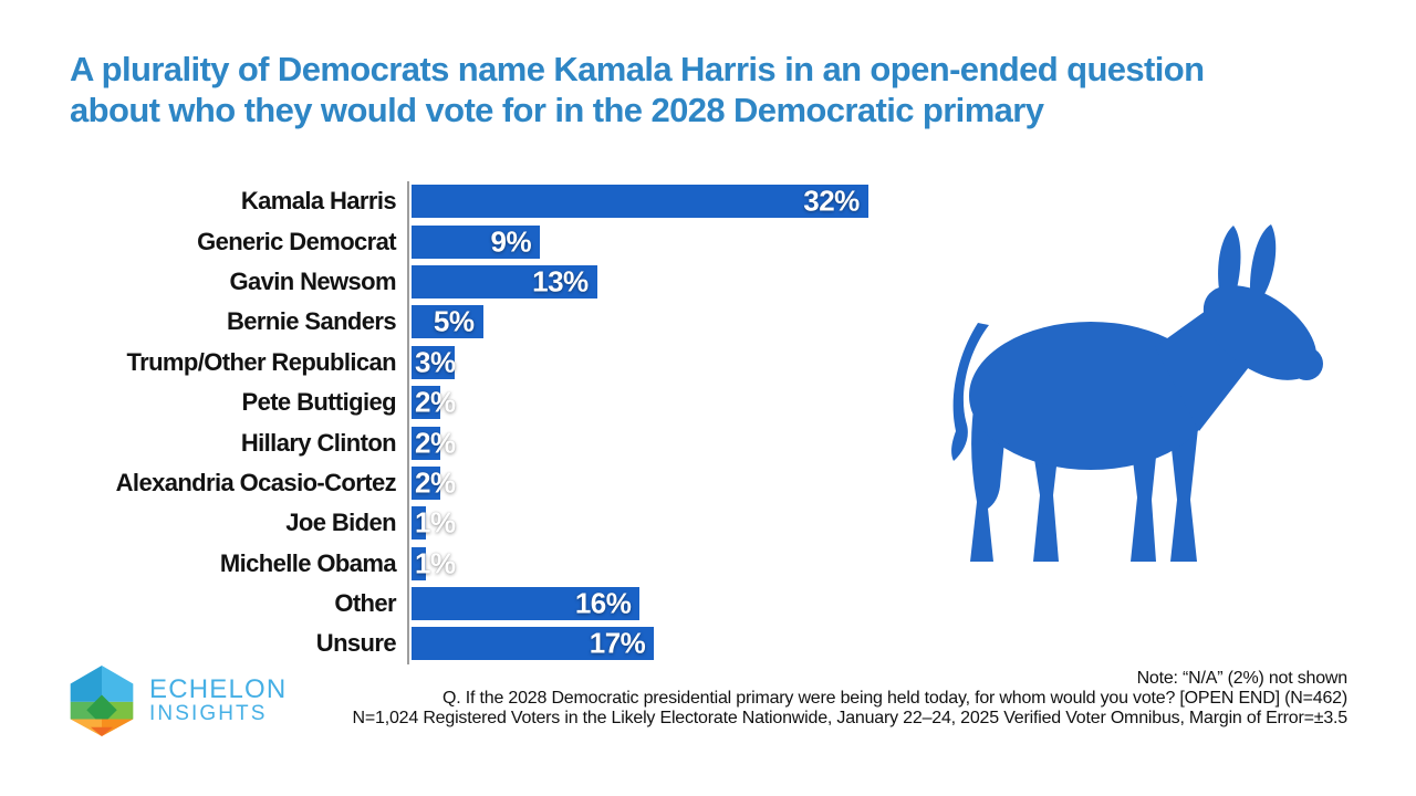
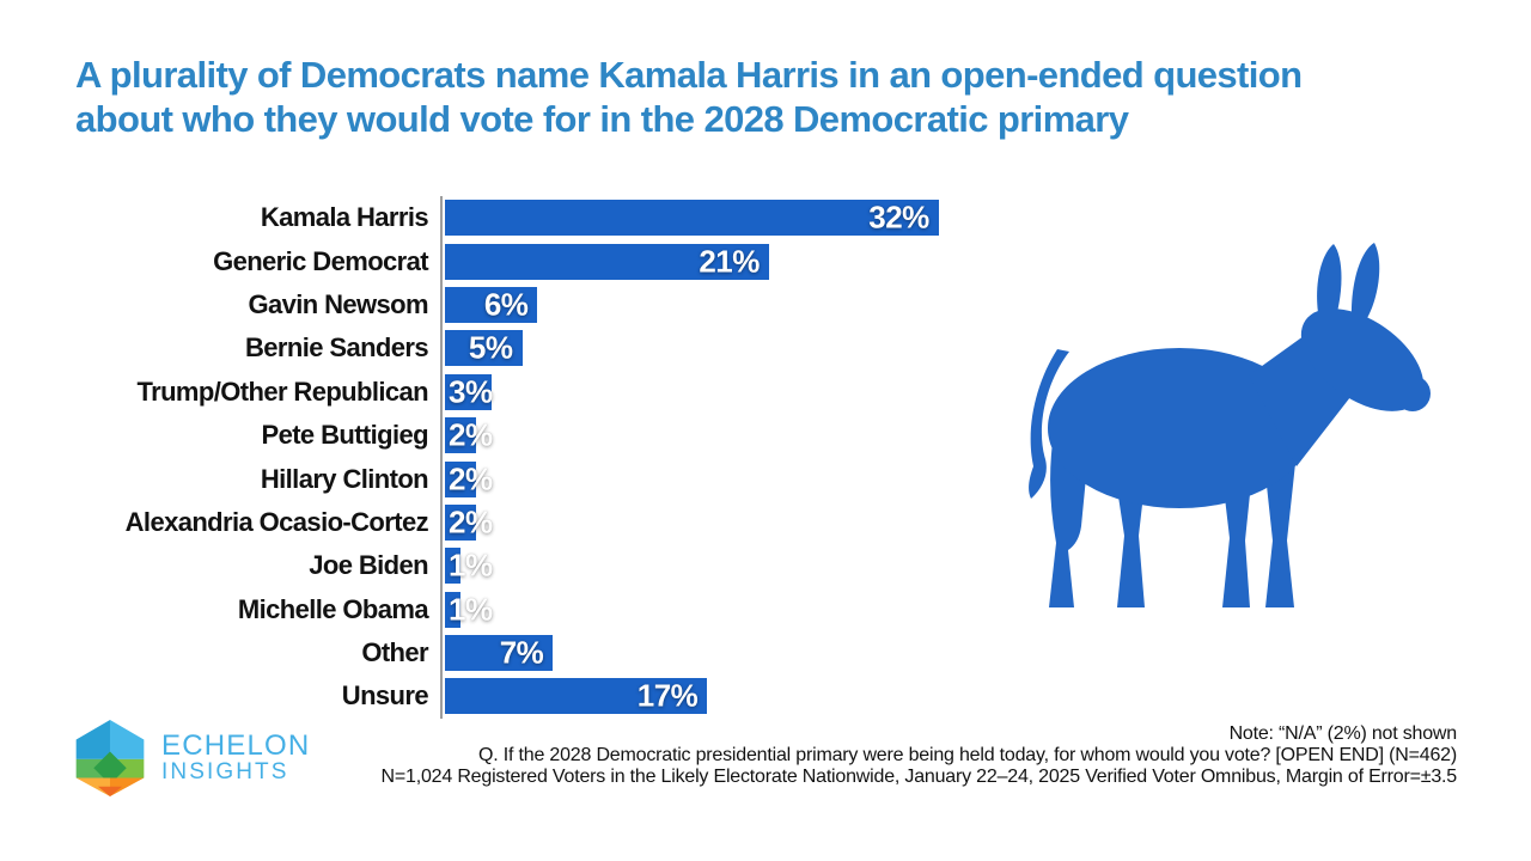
Generic Democrat: 9% -> 21%
Gavin Newsom: 13% -> 6%
Other: 16% -> 7%
